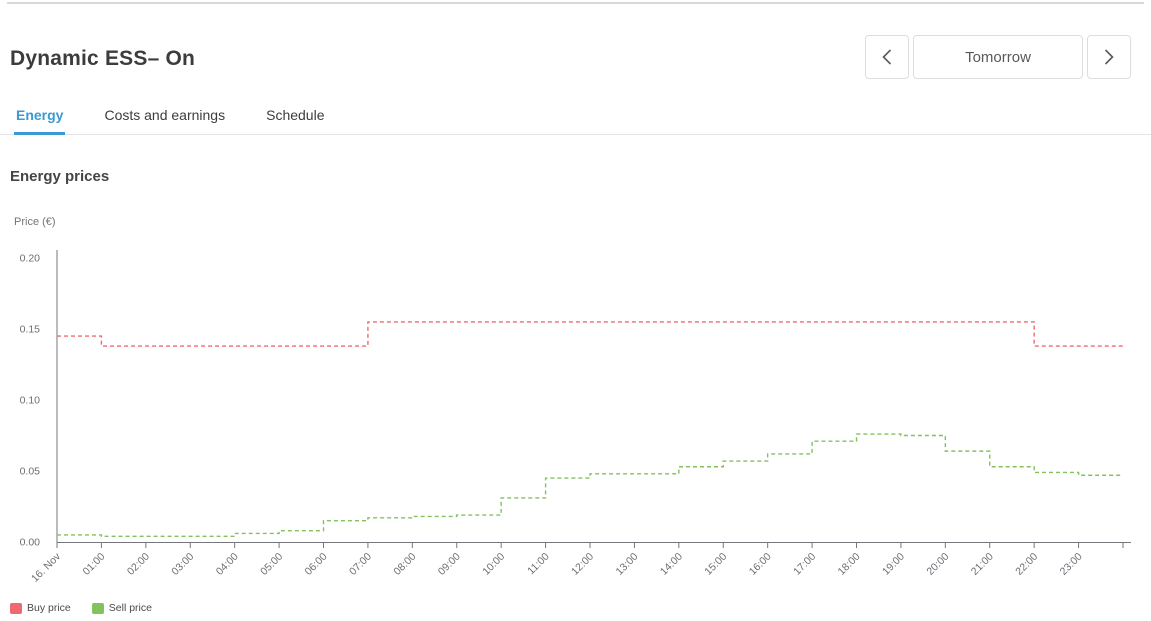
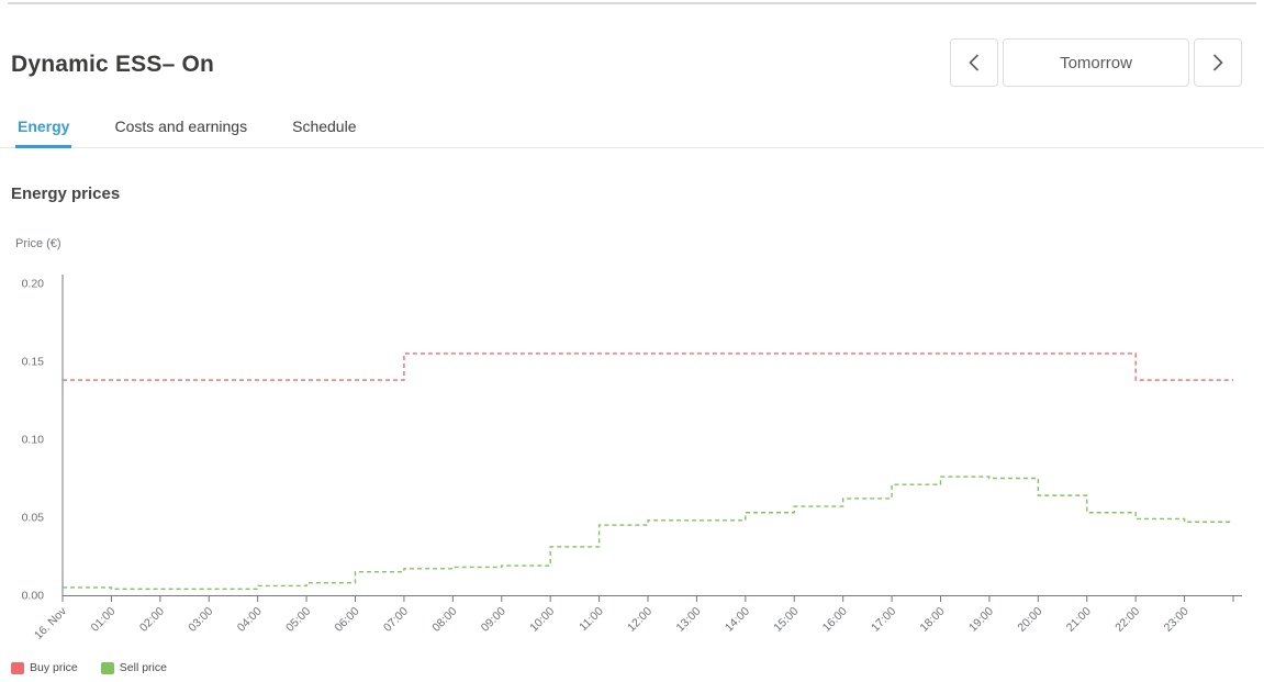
Buy price/16. Nov: 0.145 -> 0.138
